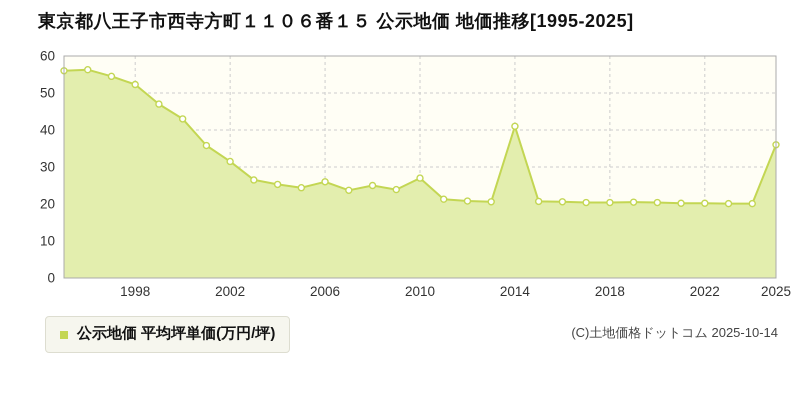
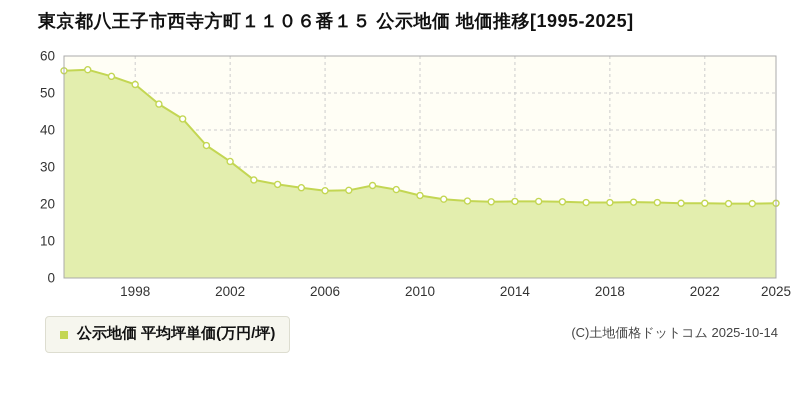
2006: 26 -> 24
2010: 27 -> 22
2014: 41 -> 21
2025: 36 -> 20
